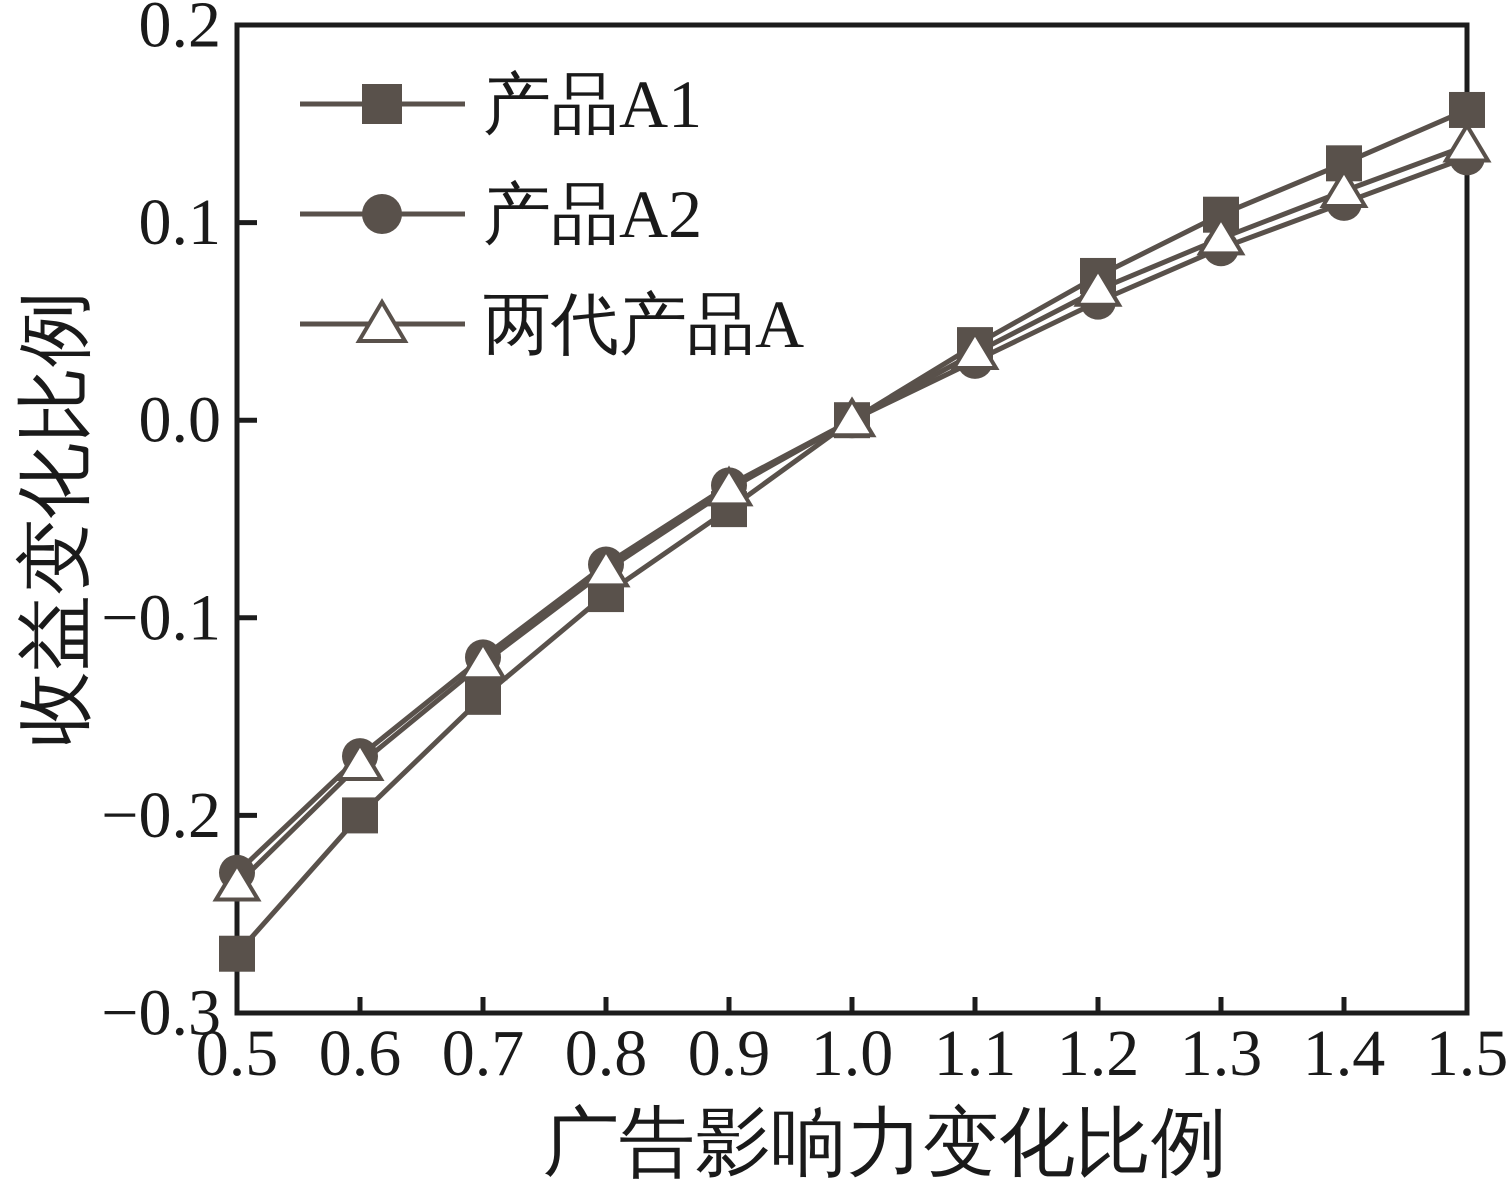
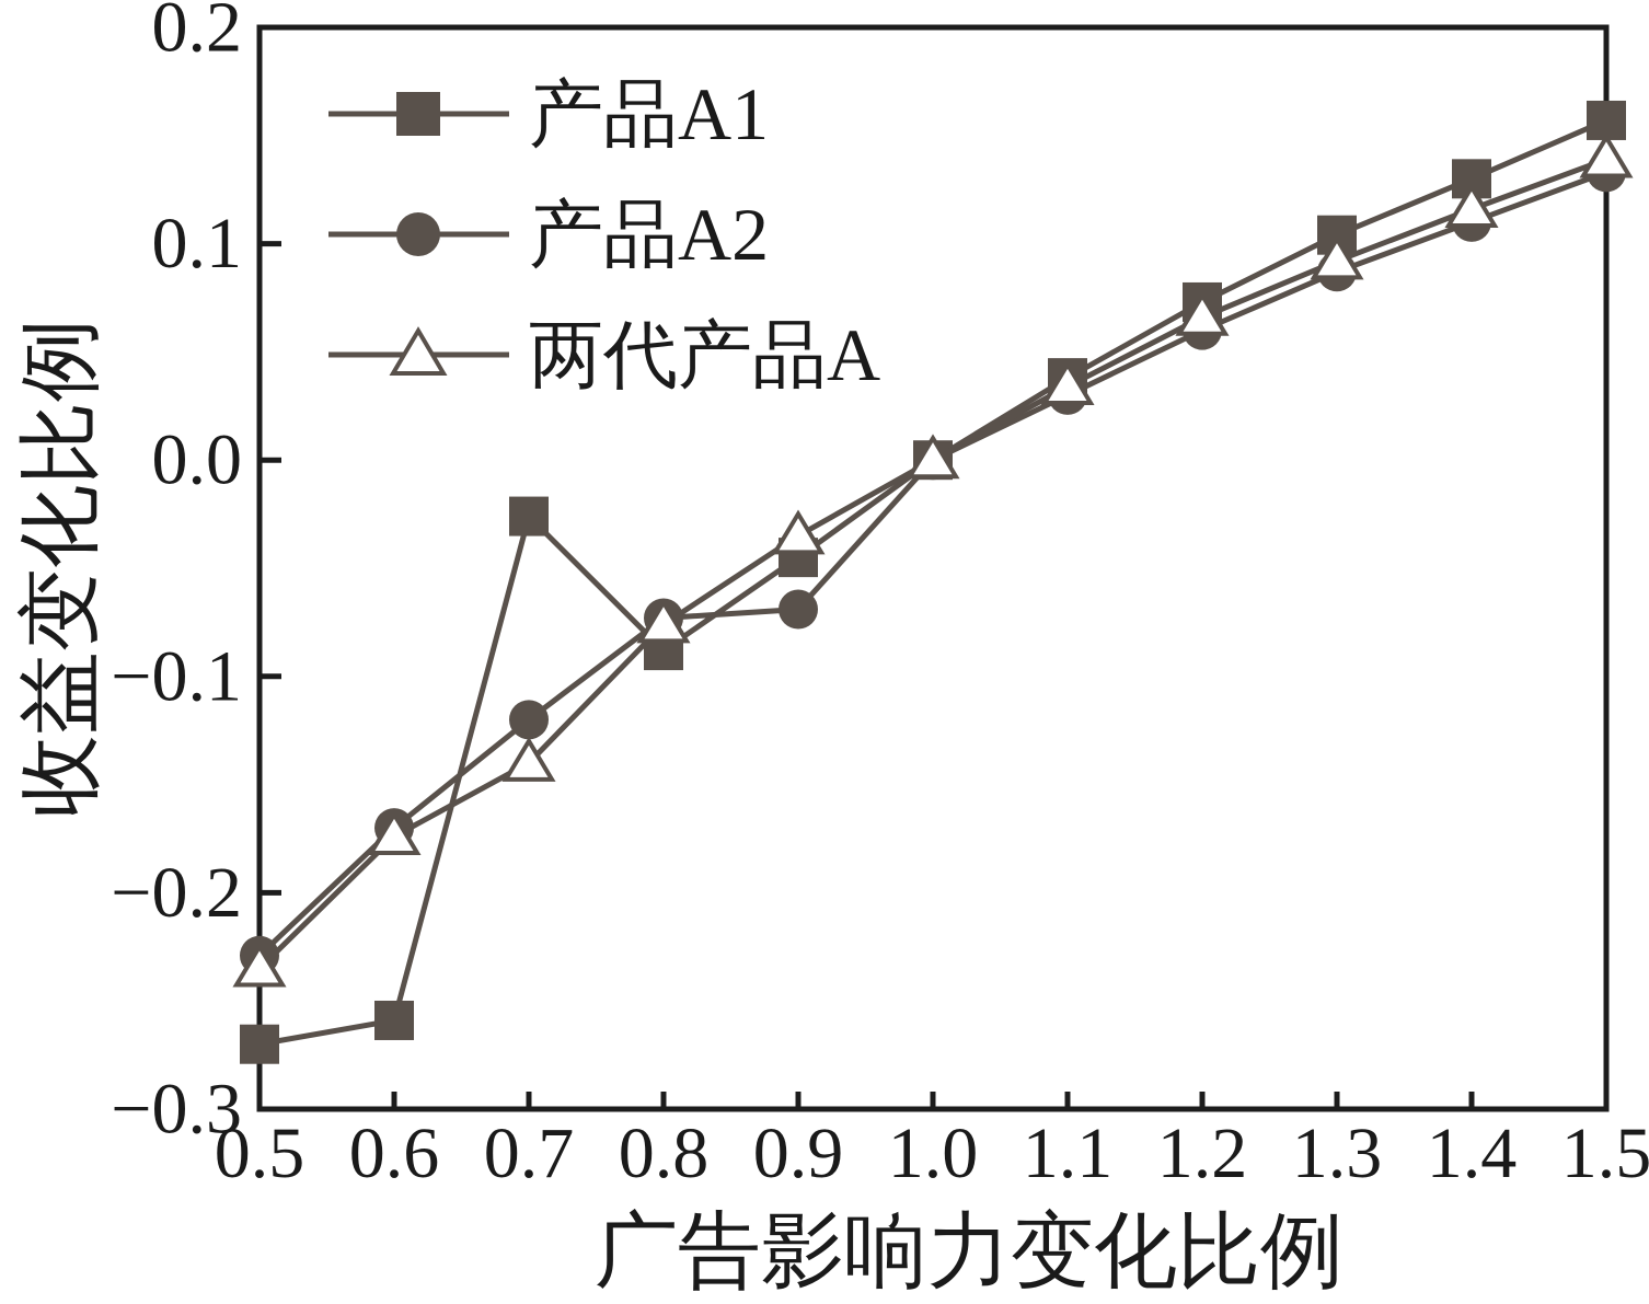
产品A1/0.6: -0.200 -> -0.259
产品A1/0.7: -0.140 -> -0.026
两代产品A/0.7: -0.123 -> -0.140
产品A2/0.9: -0.033 -> -0.069
